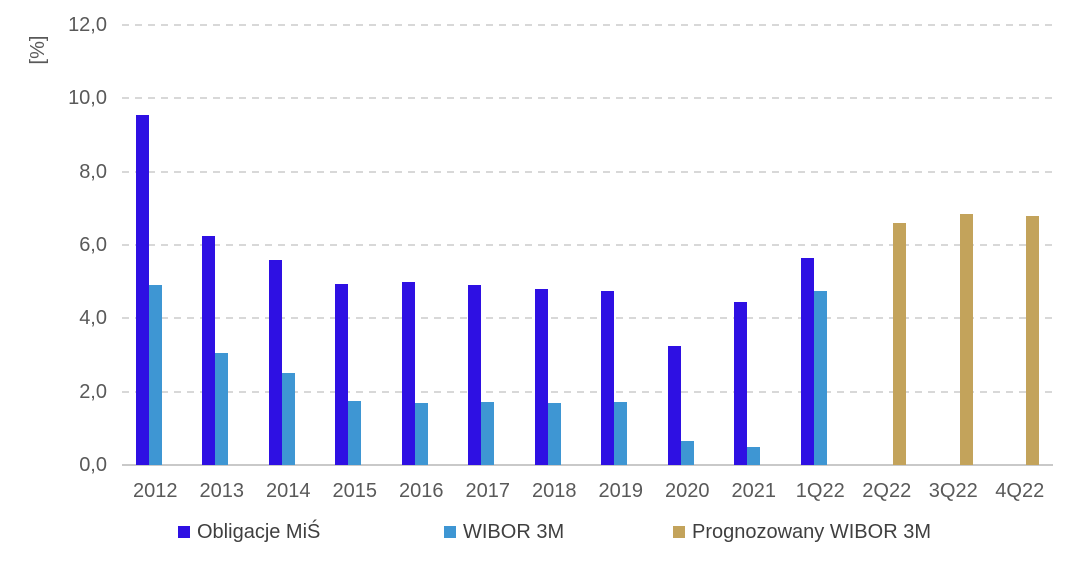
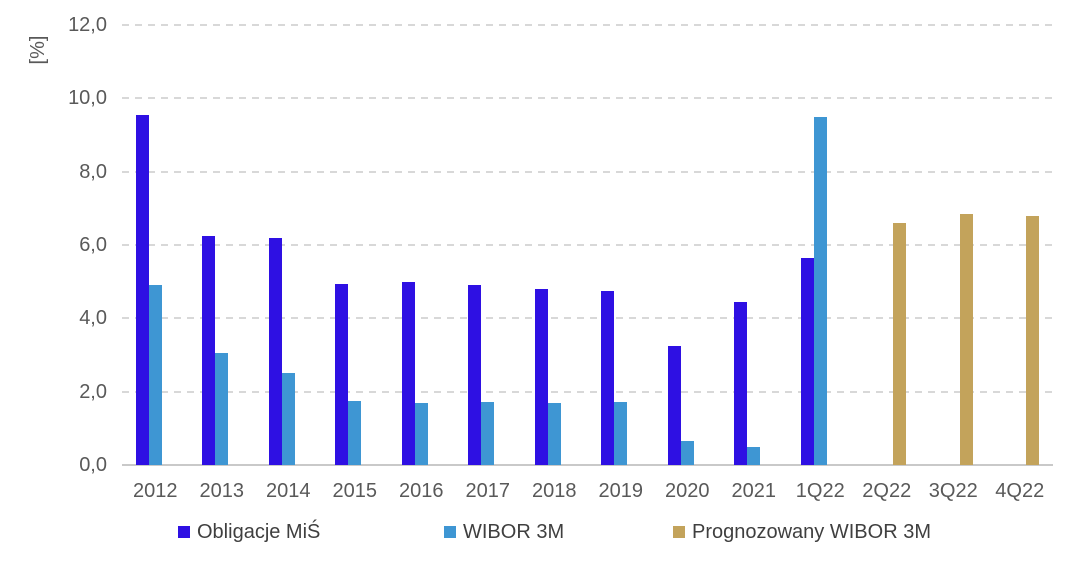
Obligacje MiŚ/2014: 5,6 -> 6,2
WIBOR 3M/1Q22: 4,8 -> 9,5
